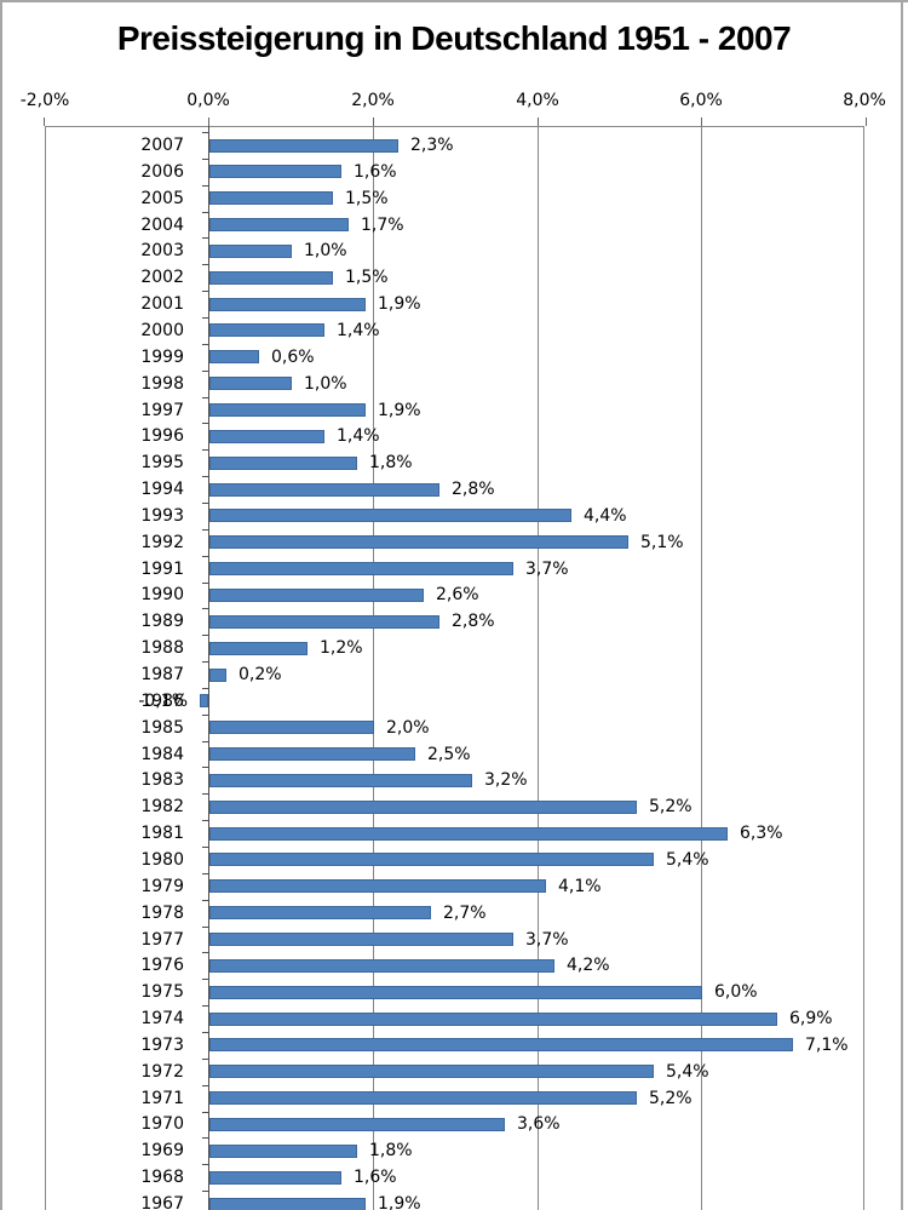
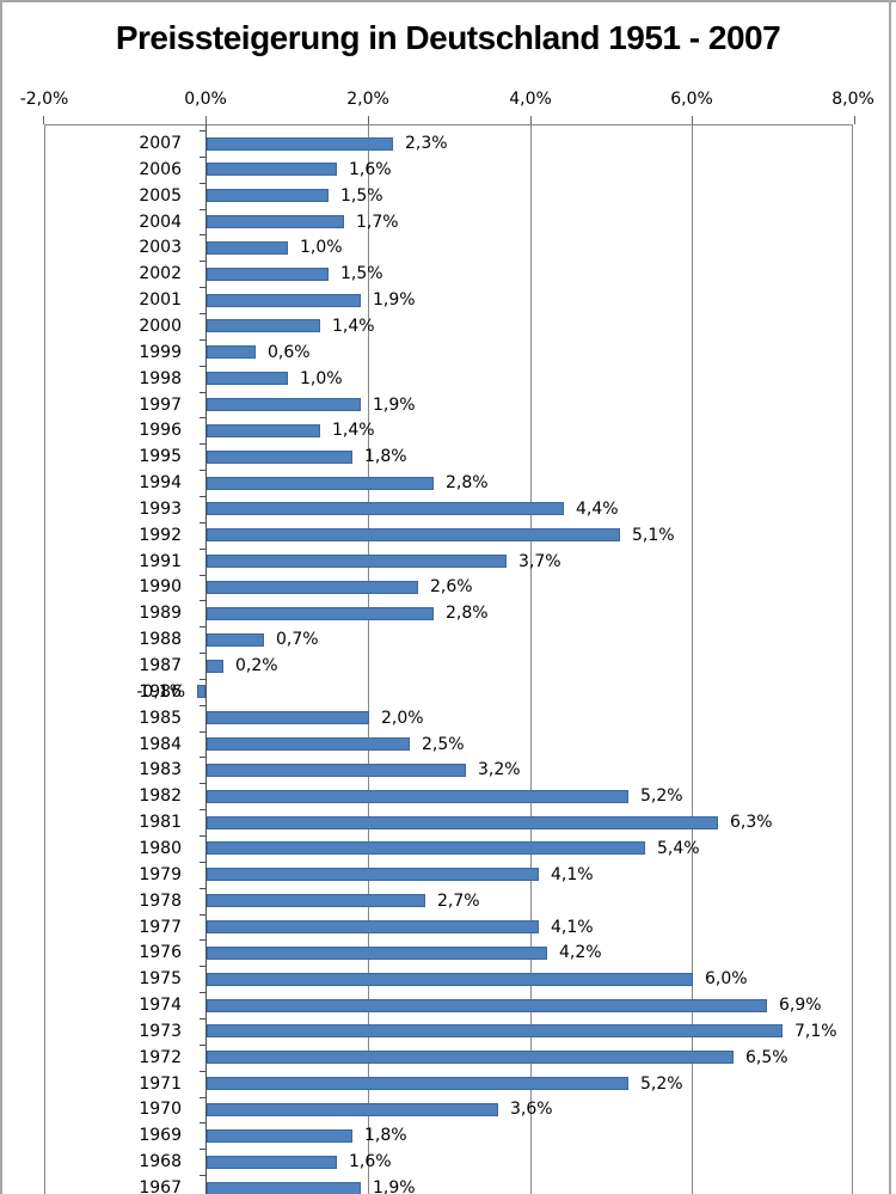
1988: 1,2% -> 0,7%
1977: 3,7% -> 4,1%
1972: 5,4% -> 6,5%
